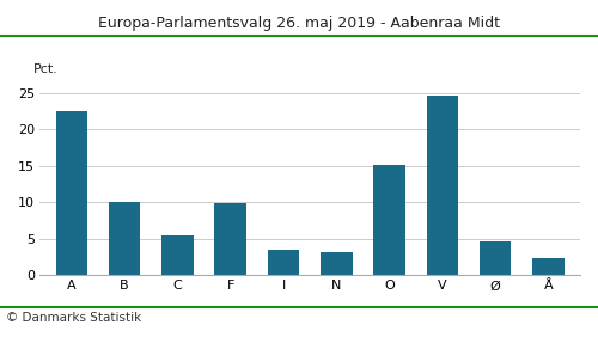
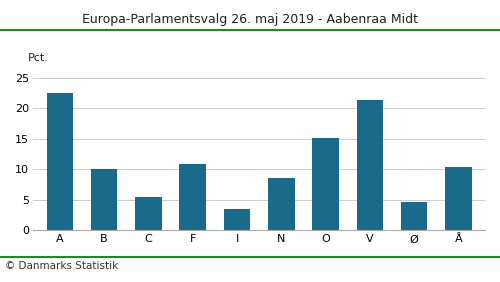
F: 9.9 -> 10.8
N: 3.2 -> 8.6
V: 24.6 -> 21.4
Å: 2.3 -> 10.4
